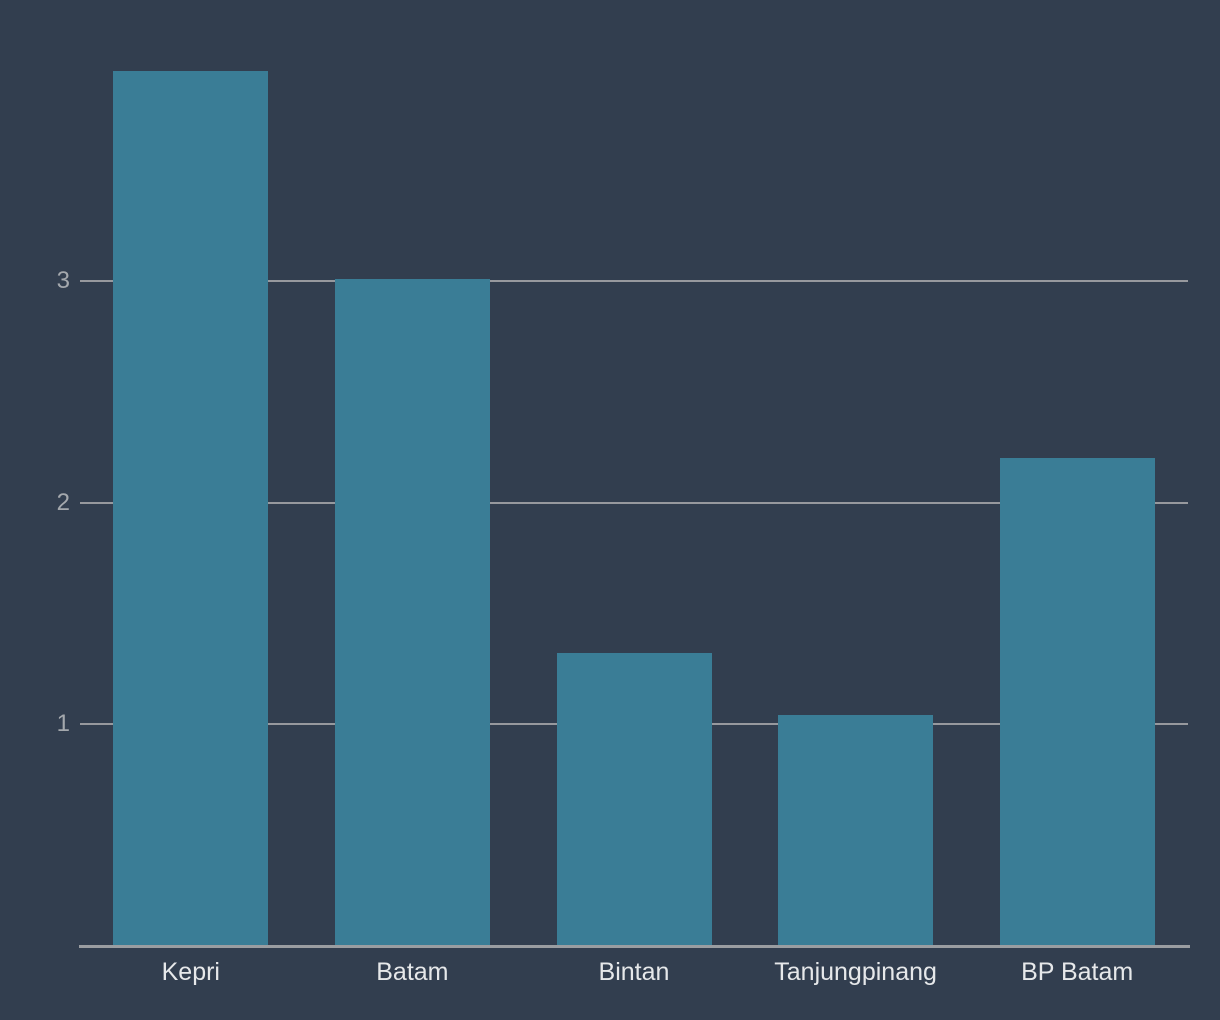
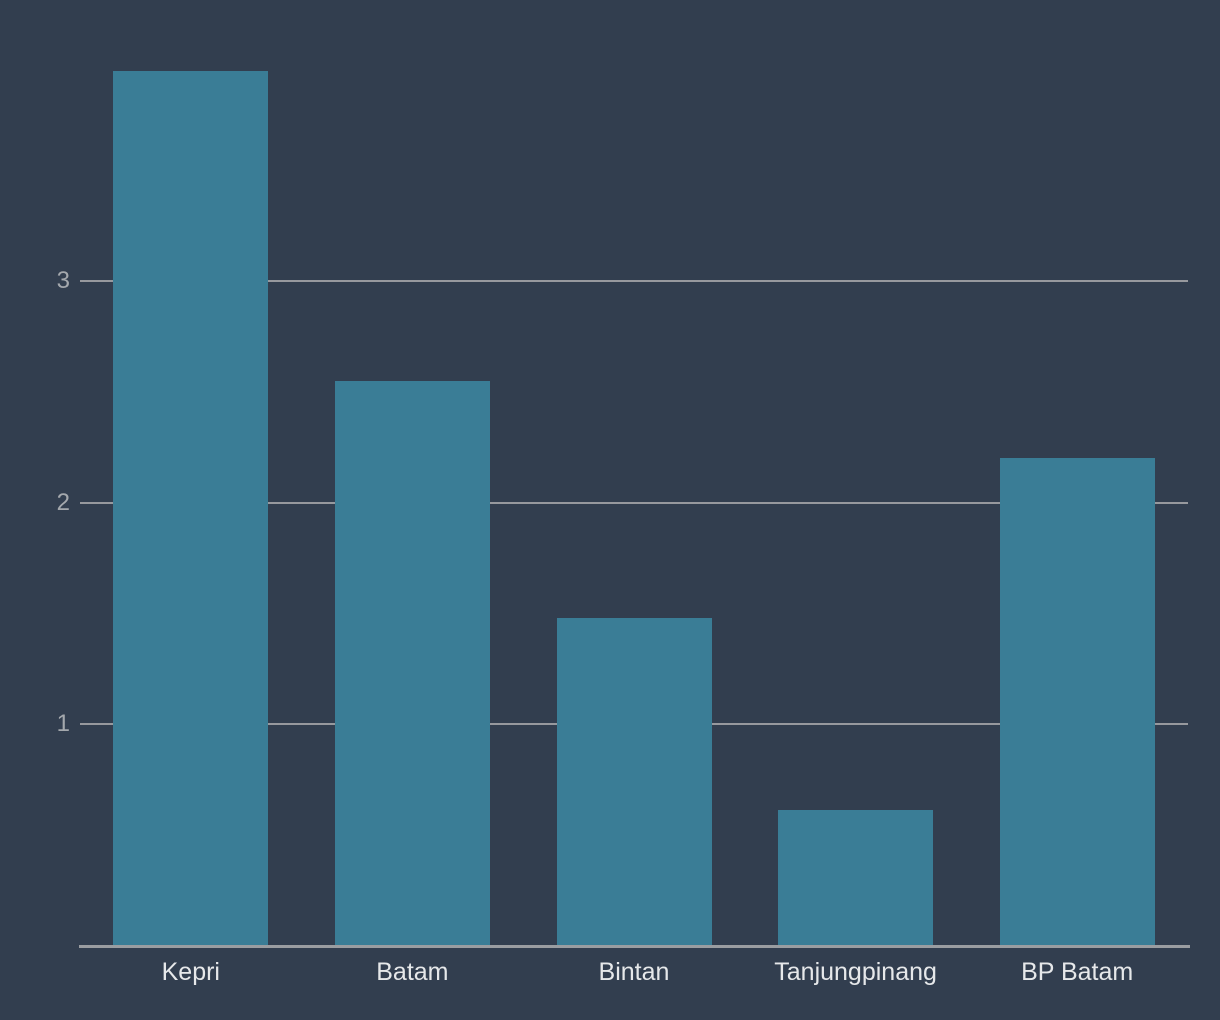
Batam: 3.01 -> 2.55
Bintan: 1.32 -> 1.48
Tanjungpinang: 1.04 -> 0.61
